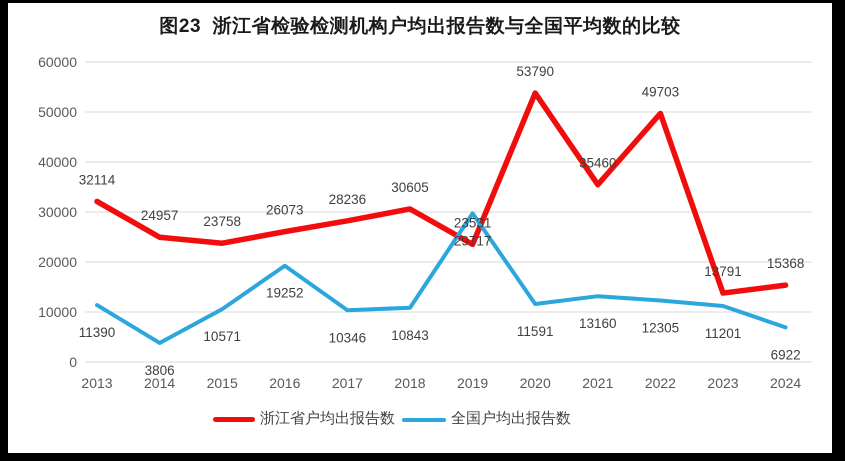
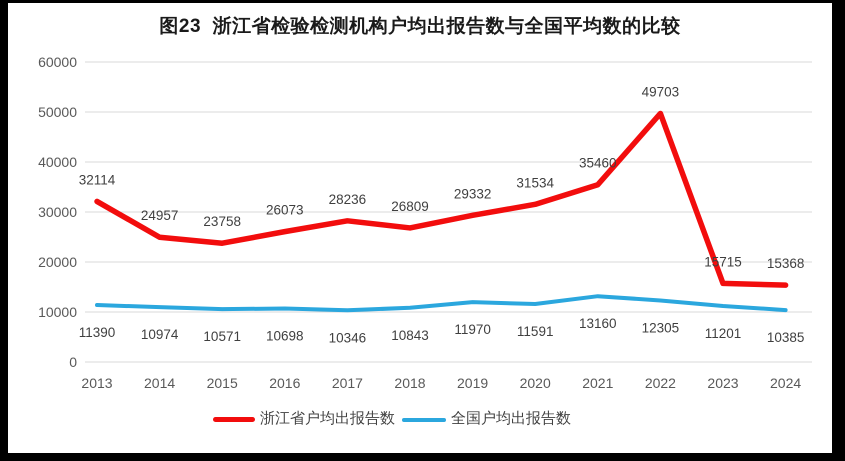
全国户均出报告数/2014: 3806 -> 10974
全国户均出报告数/2016: 19252 -> 10698
浙江省户均出报告数/2018: 30605 -> 26809
浙江省户均出报告数/2019: 23531 -> 29332
全国户均出报告数/2019: 29717 -> 11970
浙江省户均出报告数/2020: 53790 -> 31534
浙江省户均出报告数/2023: 13791 -> 15715
全国户均出报告数/2024: 6922 -> 10385
